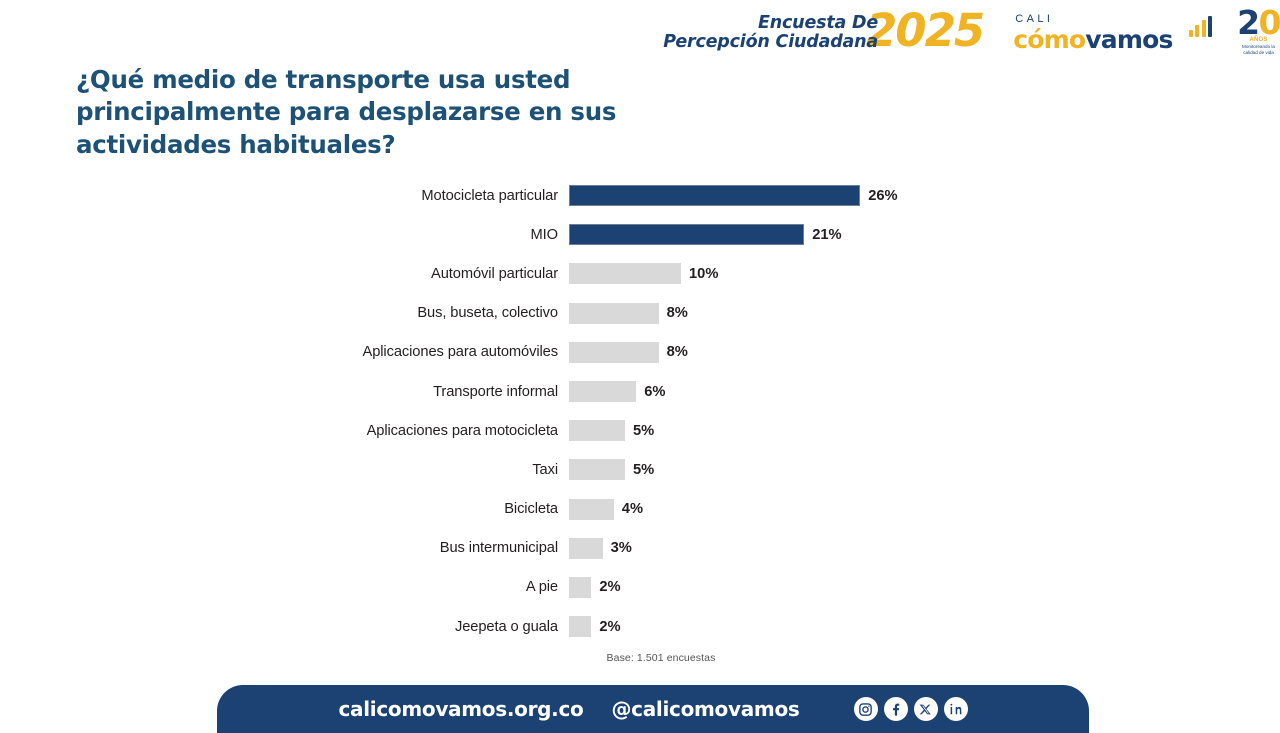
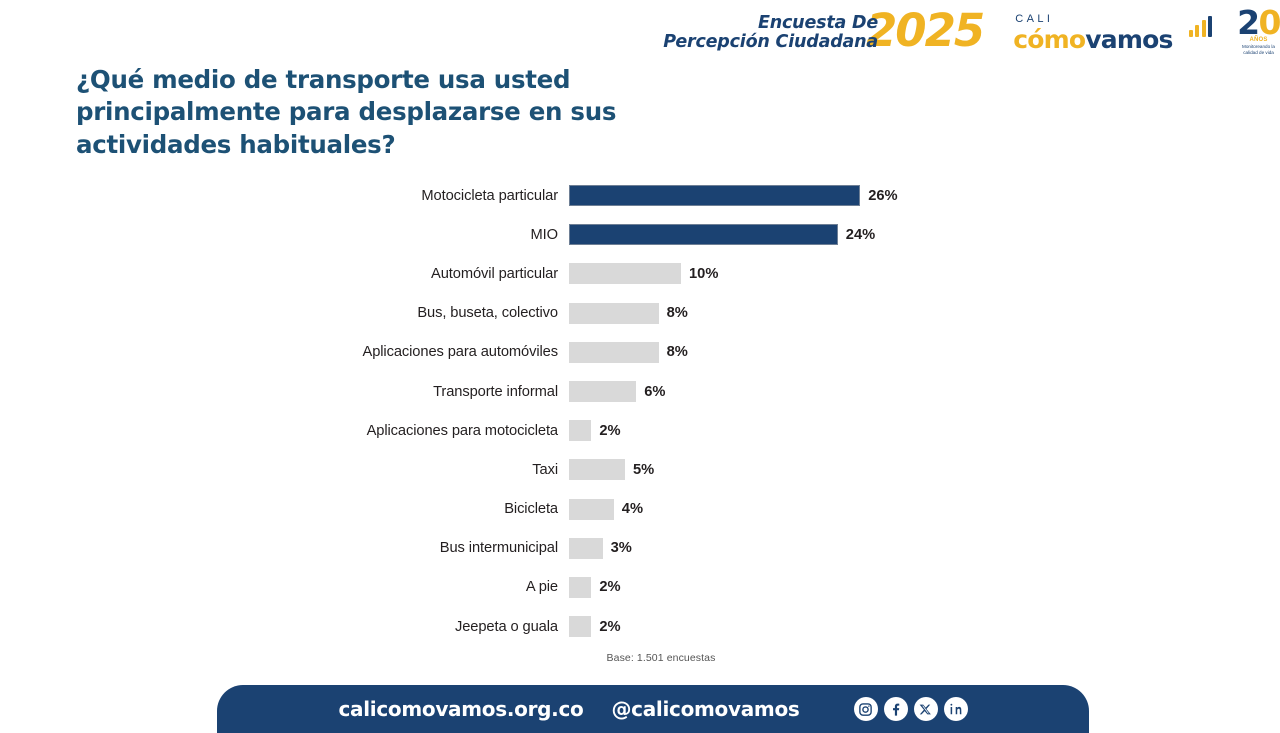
MIO: 21% -> 24%
Aplicaciones para motocicleta: 5% -> 2%
